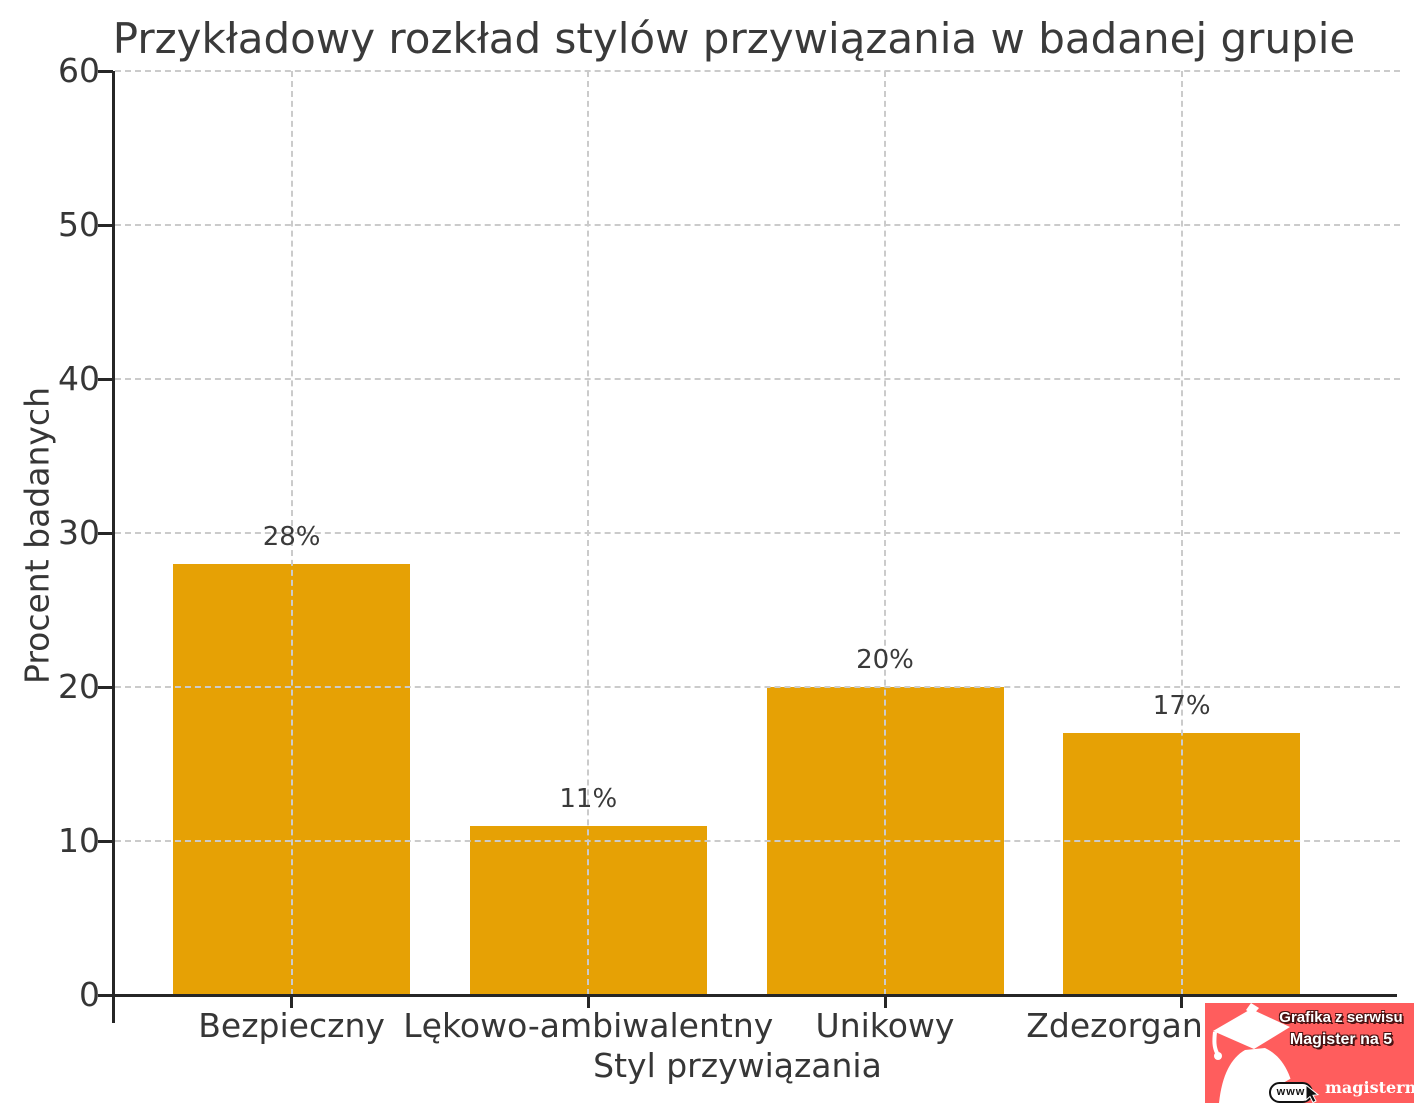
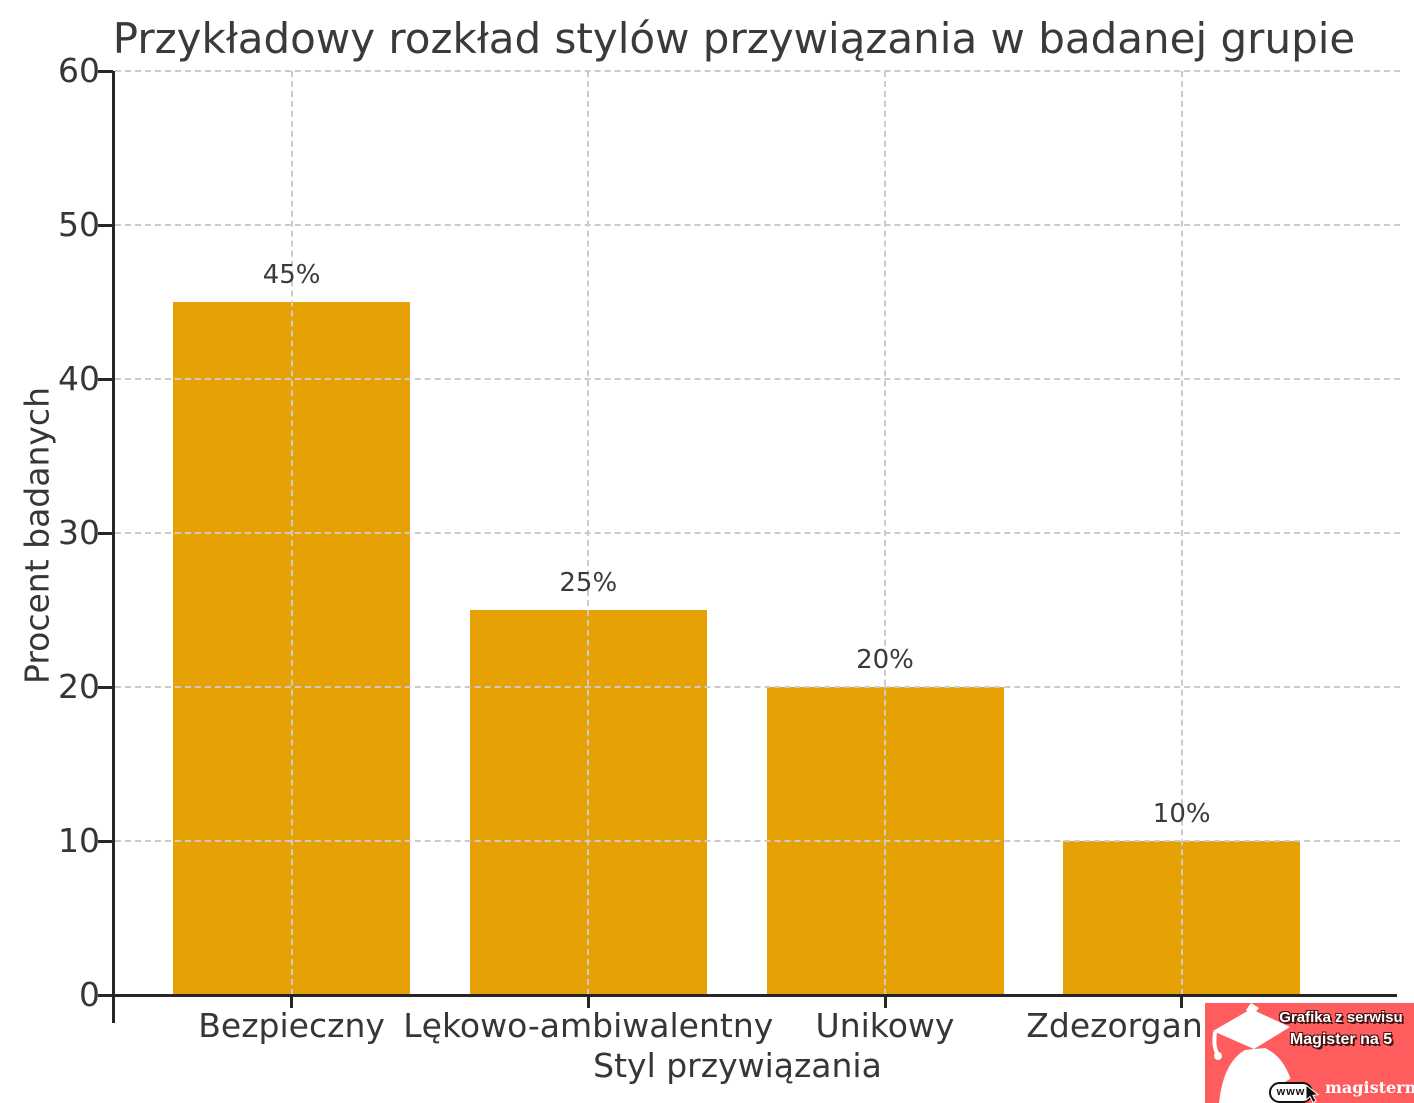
Bezpieczny: 28% -> 45%
Lękowo-ambiwalentny: 11% -> 25%
Zdezorganizowany: 17% -> 10%
